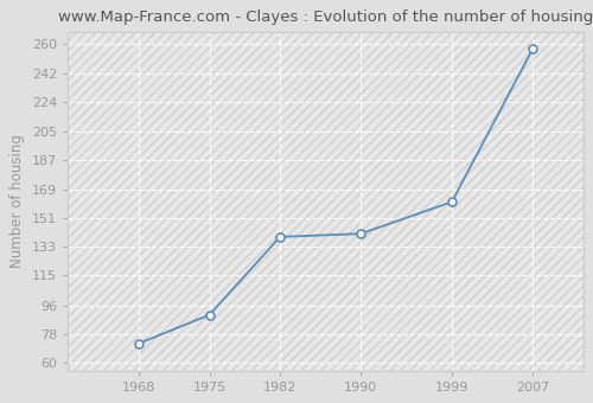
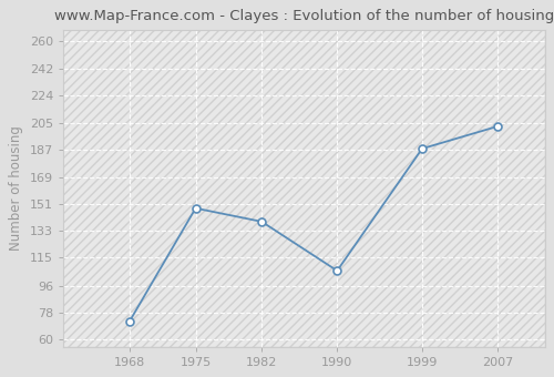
1975: 90 -> 148
1990: 141 -> 106
1999: 161 -> 188
2007: 257 -> 203
